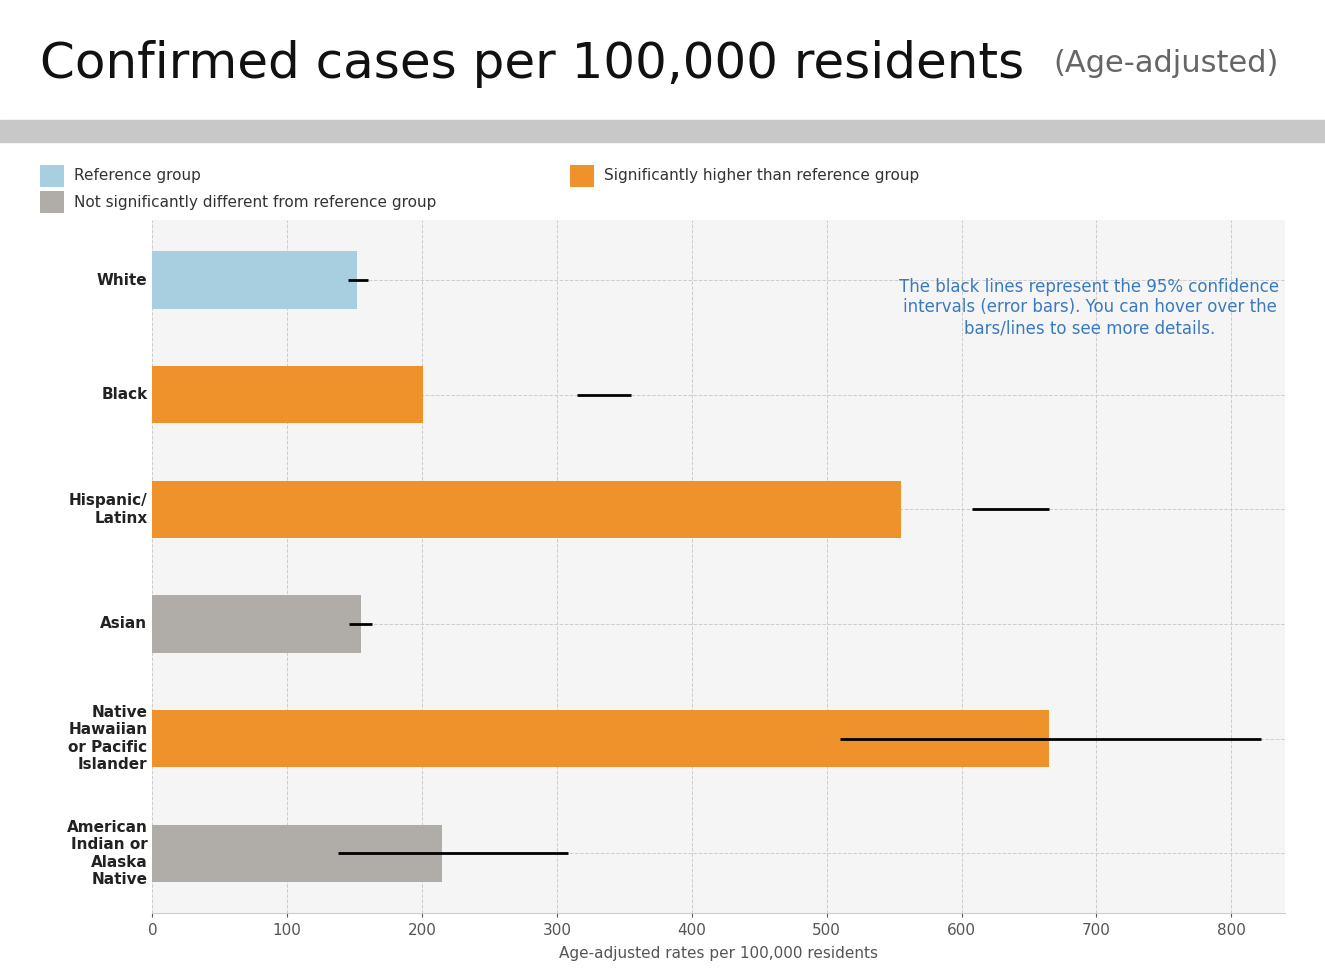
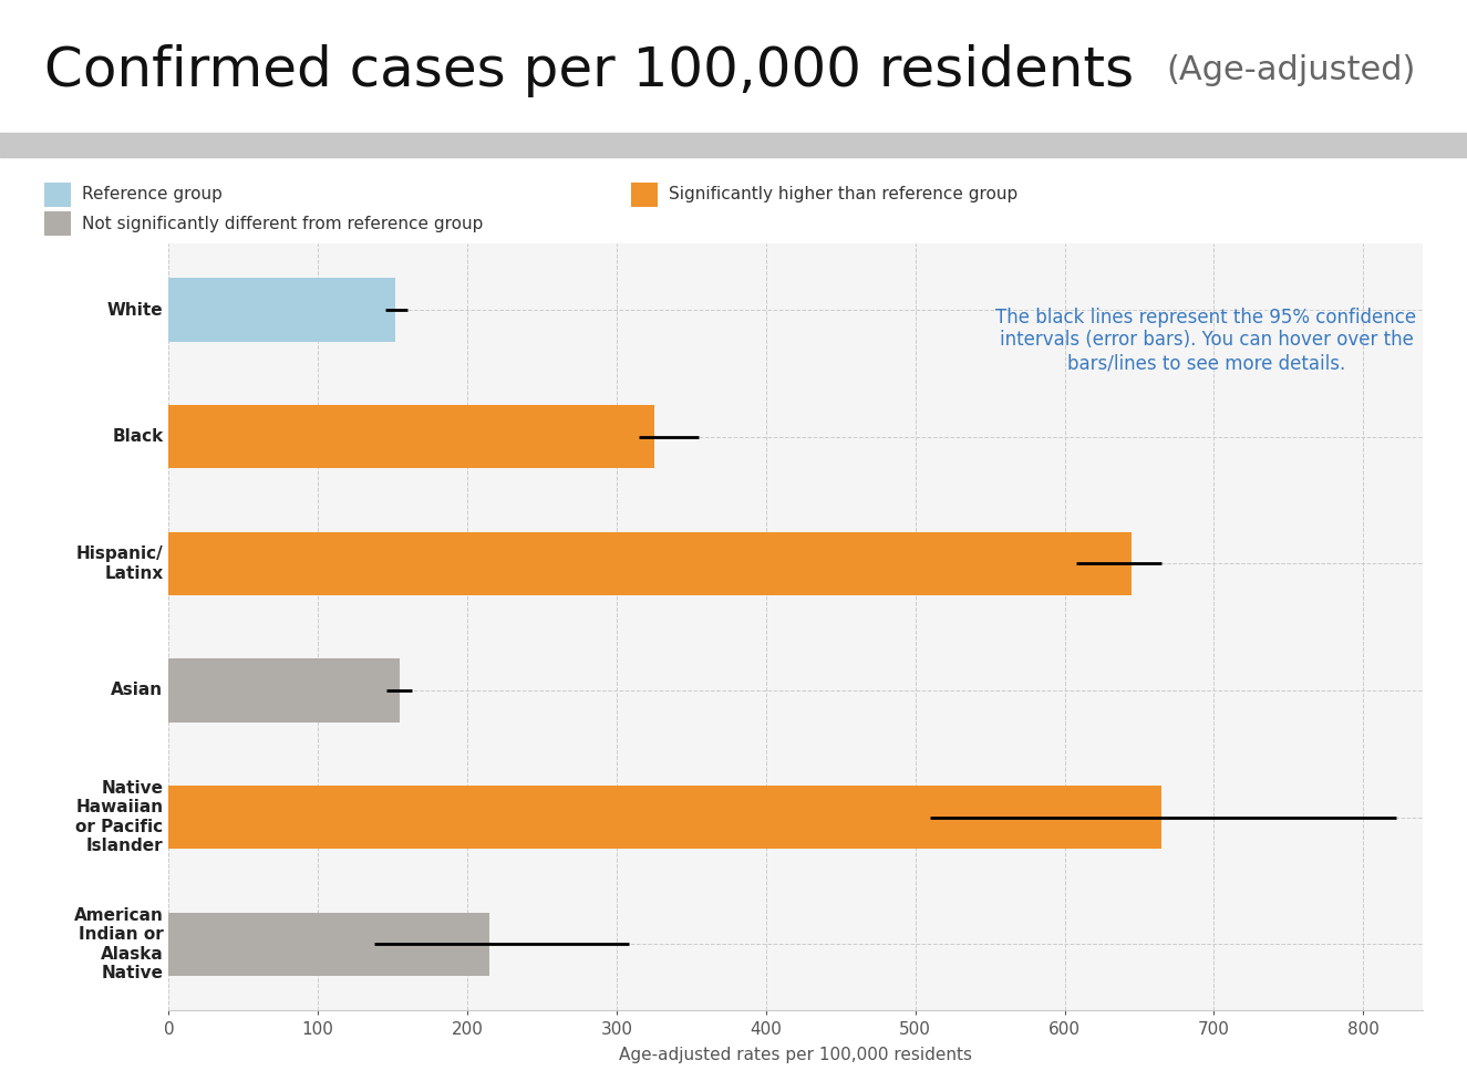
Black: 201 -> 325
Hispanic/ Latinx: 555 -> 645
